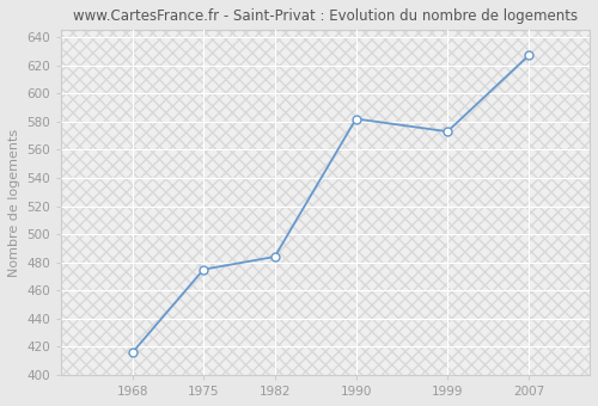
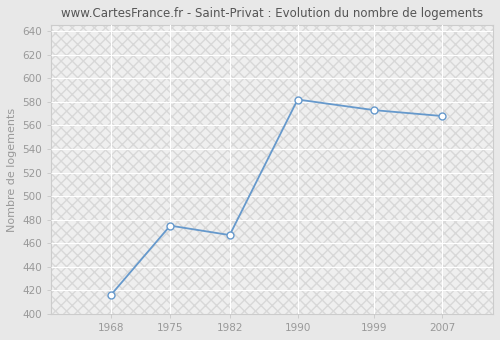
1982: 484 -> 467
2007: 627 -> 568
